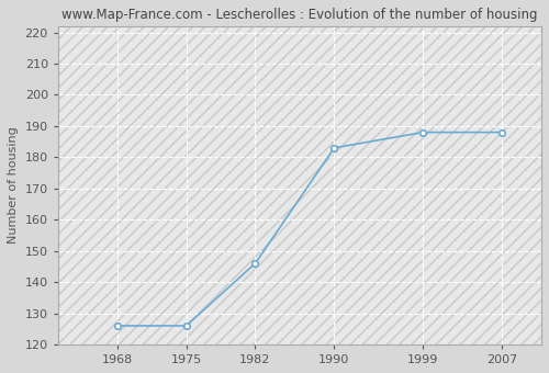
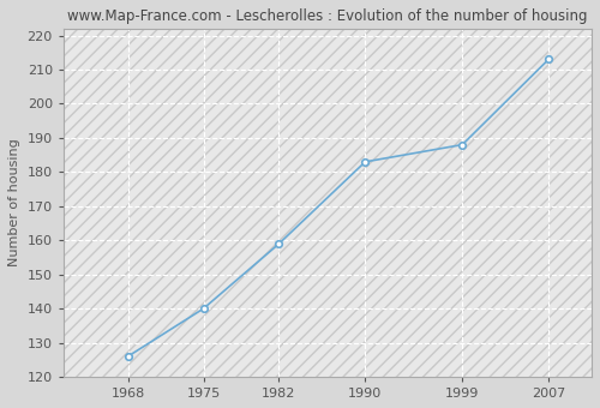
1975: 126 -> 140
1982: 146 -> 159
2007: 188 -> 213
